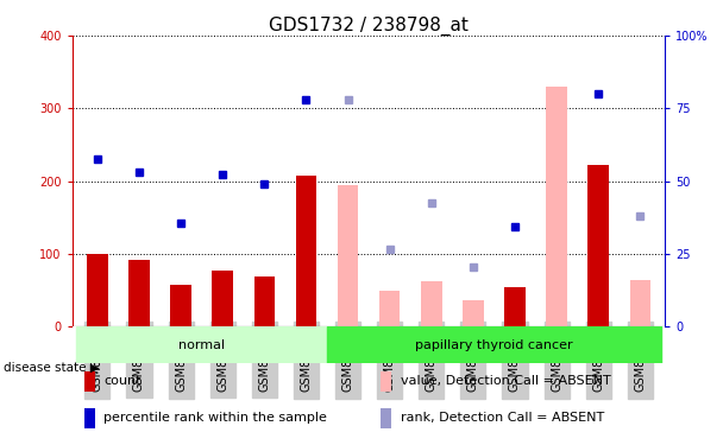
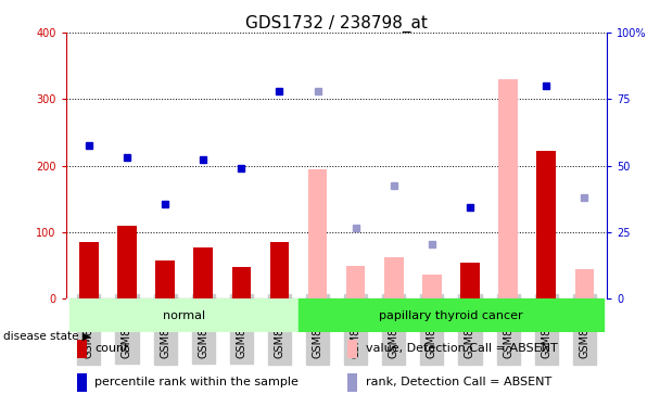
GSM85215: 100 -> 86
GSM85216: 92 -> 110
GSM85219: 70 -> 48
GSM85220: 207 -> 86
GSM85228: 65 -> 44
